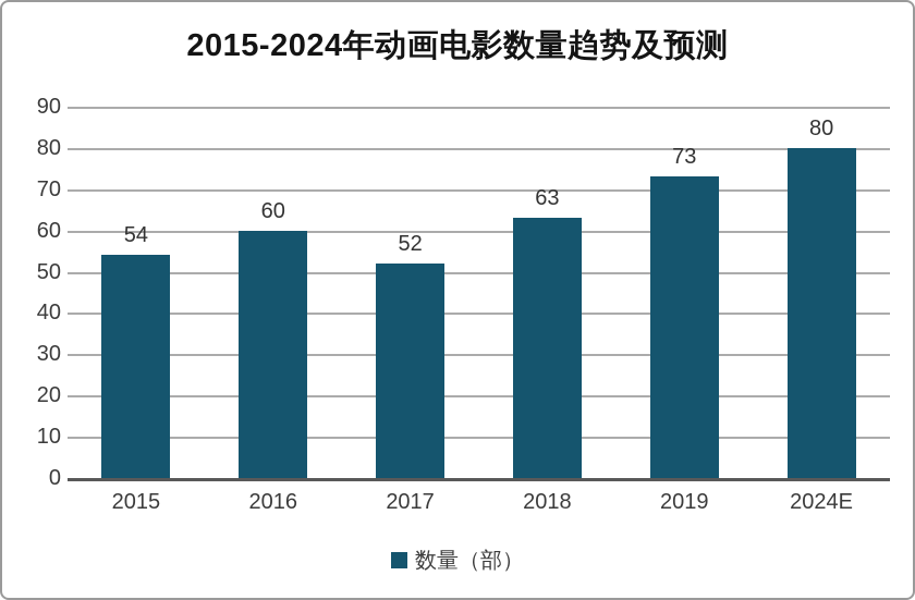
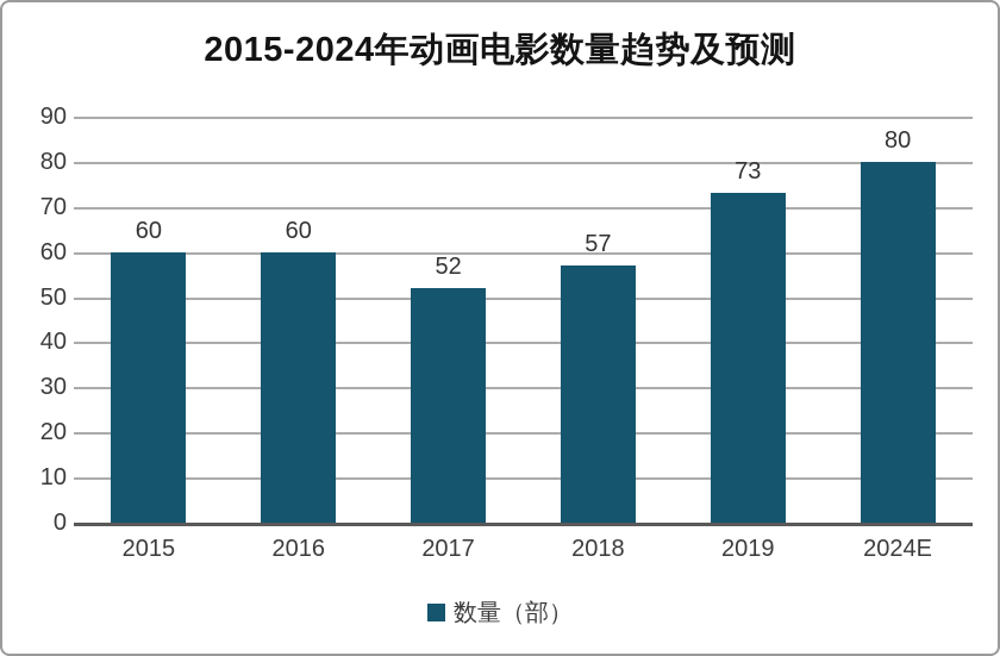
2015: 54 -> 60
2018: 63 -> 57
